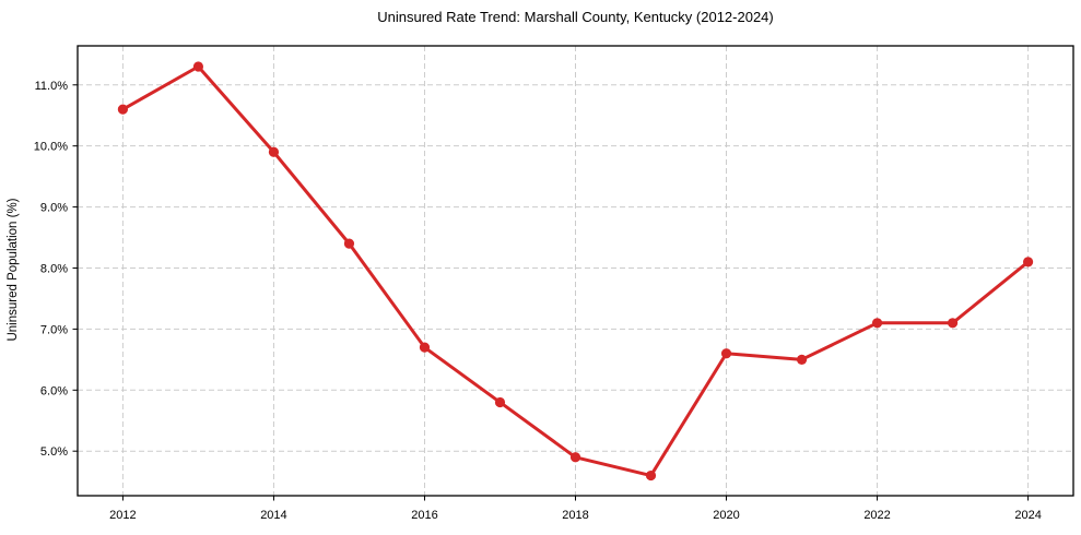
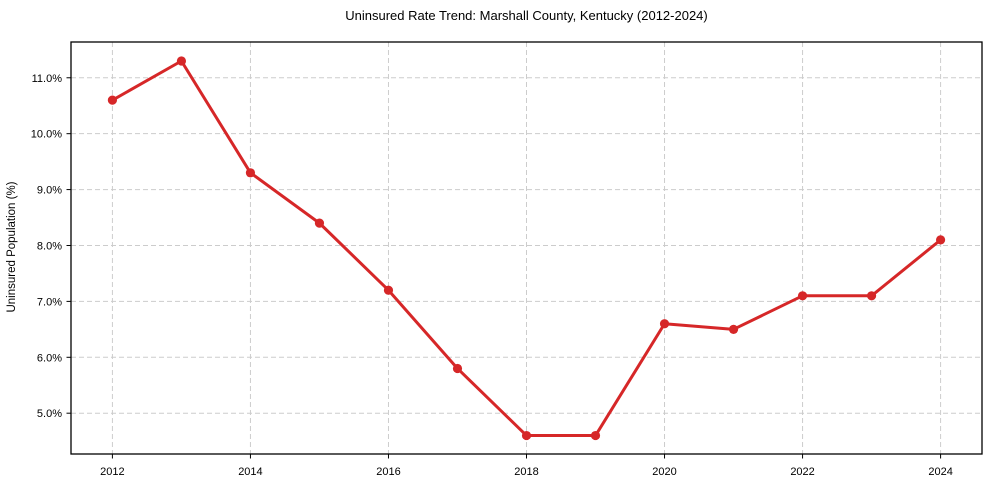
2014: 9.9% -> 9.3%
2016: 6.7% -> 7.2%
2018: 4.9% -> 4.6%
